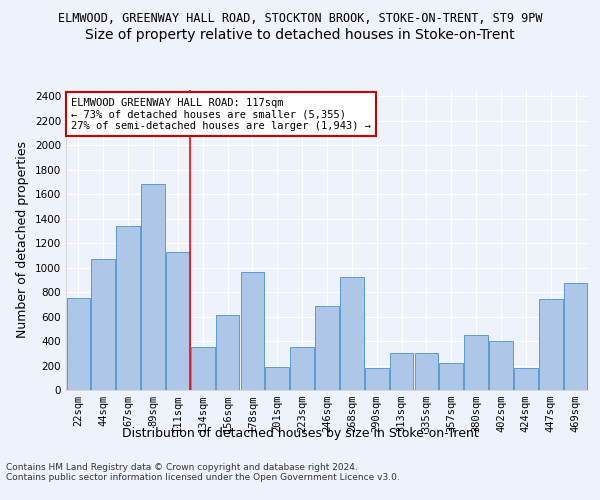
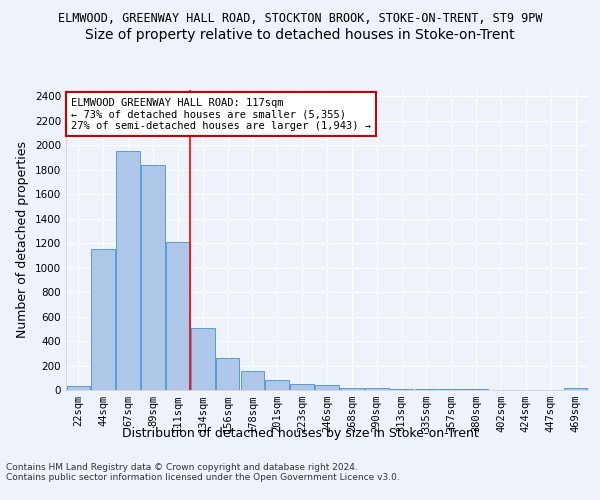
22sqm: 750 -> 30
44sqm: 1070 -> 1150
67sqm: 1340 -> 1950
89sqm: 1680 -> 1840
111sqm: 1130 -> 1210
134sqm: 350 -> 510
156sqm: 610 -> 260
178sqm: 960 -> 160
201sqm: 190 -> 80
223sqm: 350 -> 50
246sqm: 690 -> 40
268sqm: 920 -> 20
290sqm: 180 -> 20
313sqm: 300 -> 10
335sqm: 300 -> 10
357sqm: 220 -> 10
380sqm: 450 -> 0
402sqm: 400 -> 0
424sqm: 180 -> 0
447sqm: 740 -> 0
469sqm: 870 -> 20
